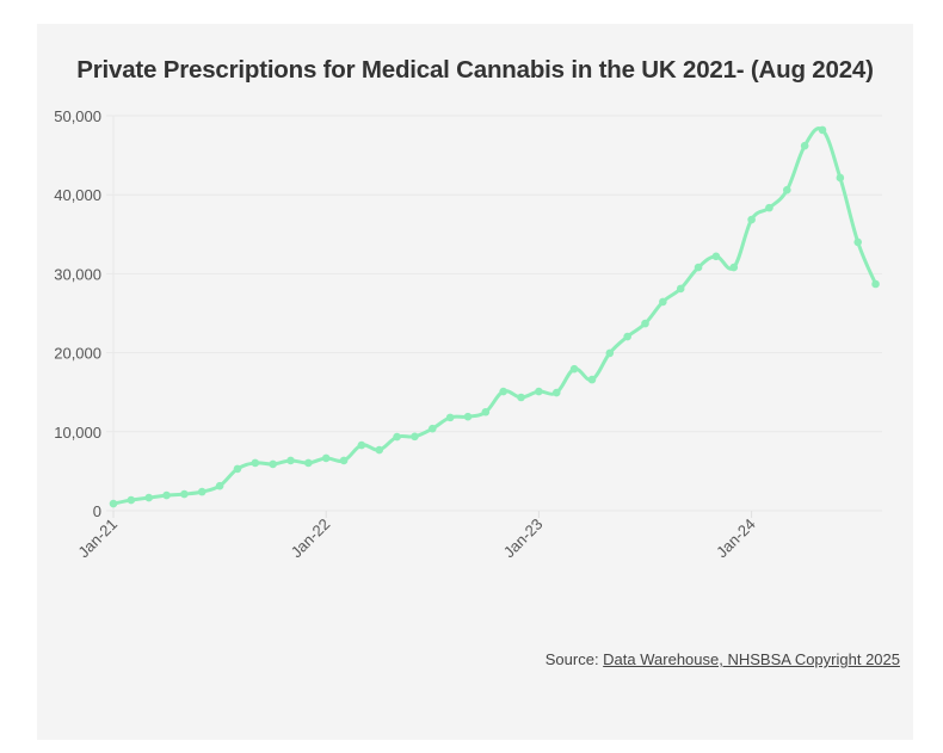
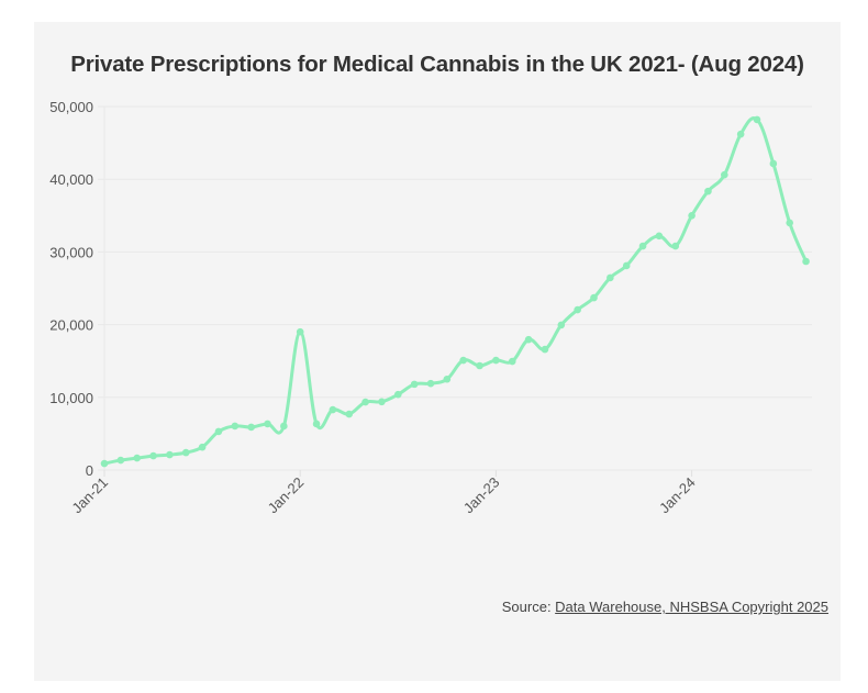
Jan-22: 7000 -> 19000
Jan-24: 37000 -> 35000
